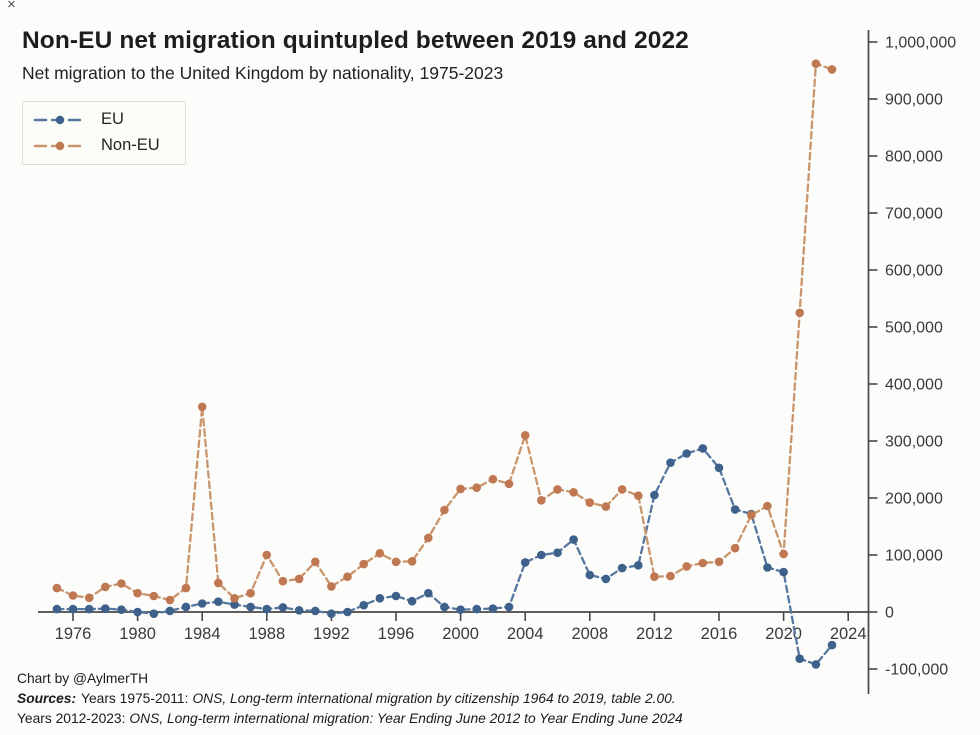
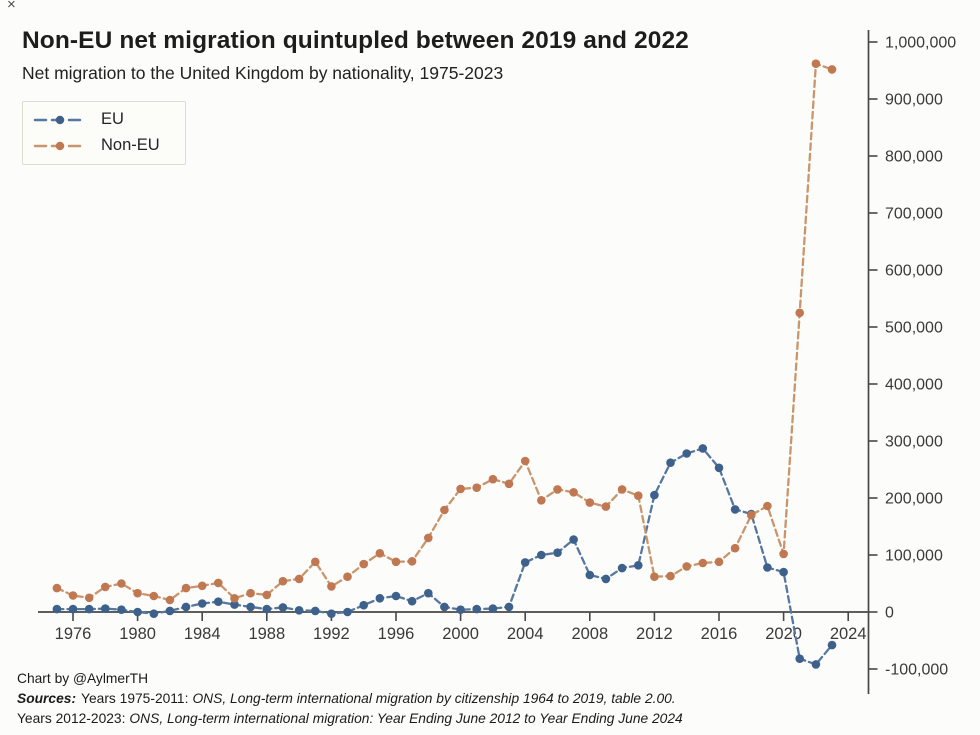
Non-EU/1984: 360000 -> 50000
Non-EU/1988: 100000 -> 30000
Non-EU/2004: 310000 -> 260000
